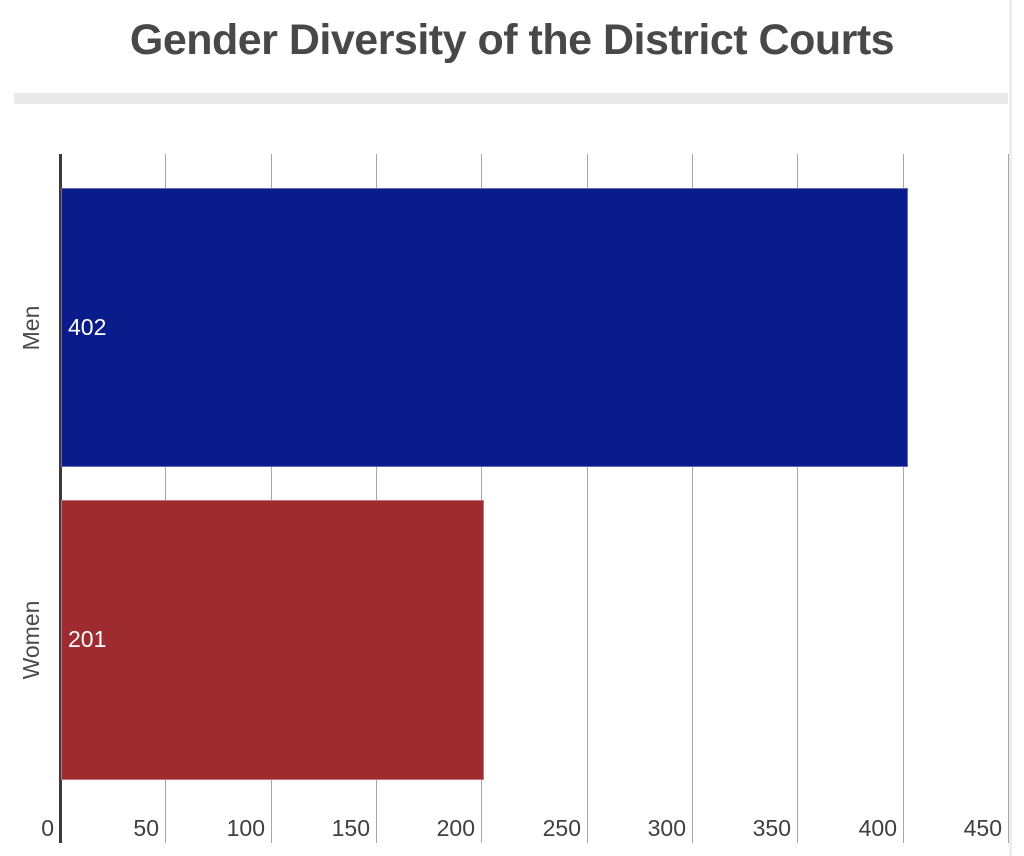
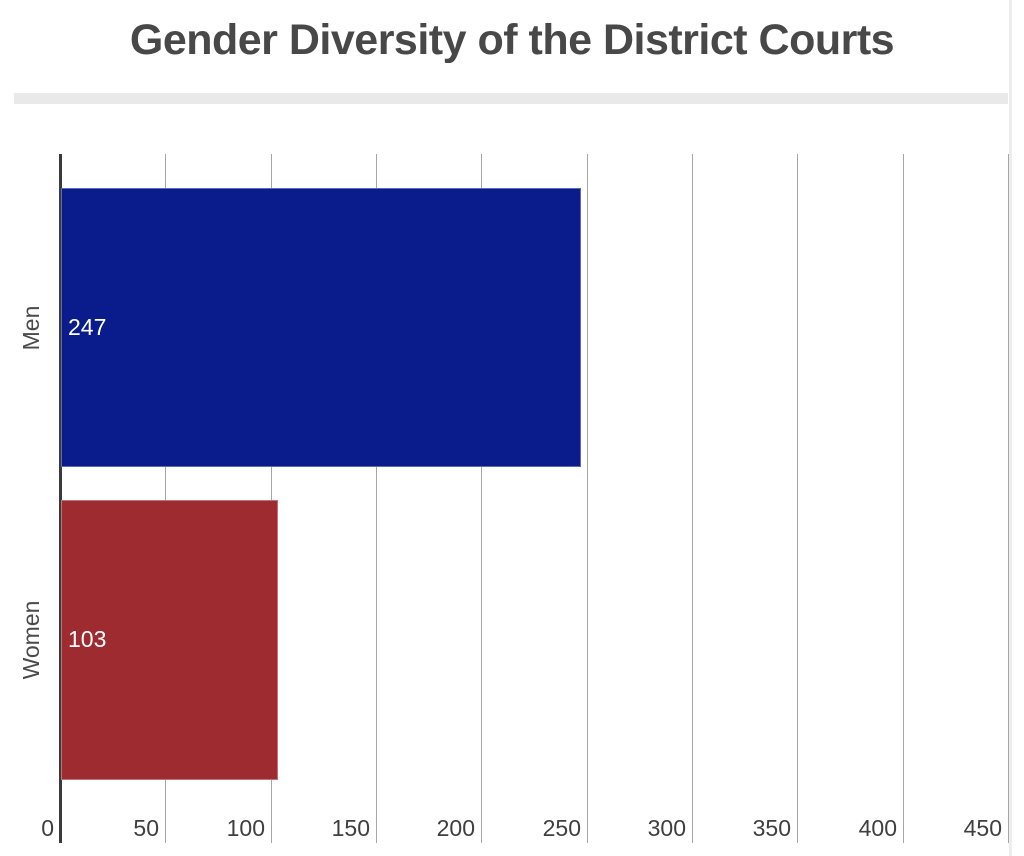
Men: 402 -> 247
Women: 201 -> 103
